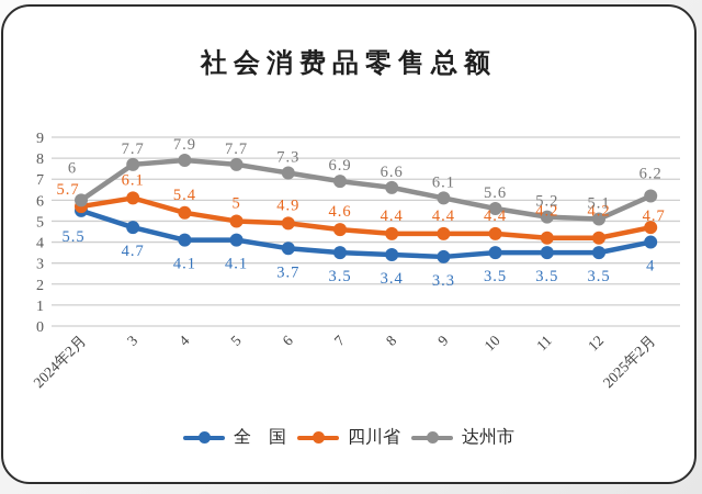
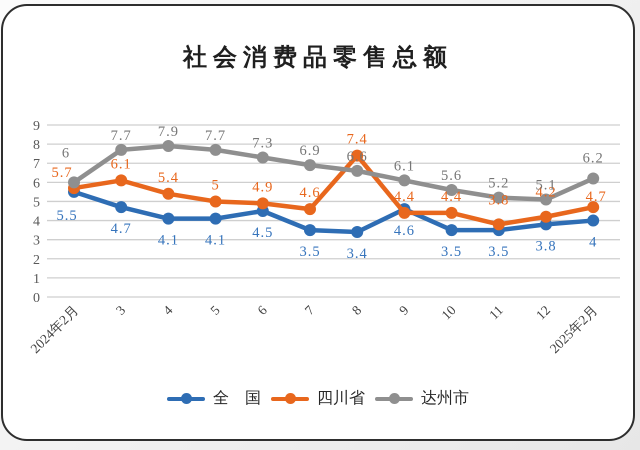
全 国/6: 3.7 -> 4.5
四川省/8: 4.4 -> 7.4
全 国/9: 3.3 -> 4.6
四川省/11: 4.2 -> 3.8
全 国/12: 3.5 -> 3.8
